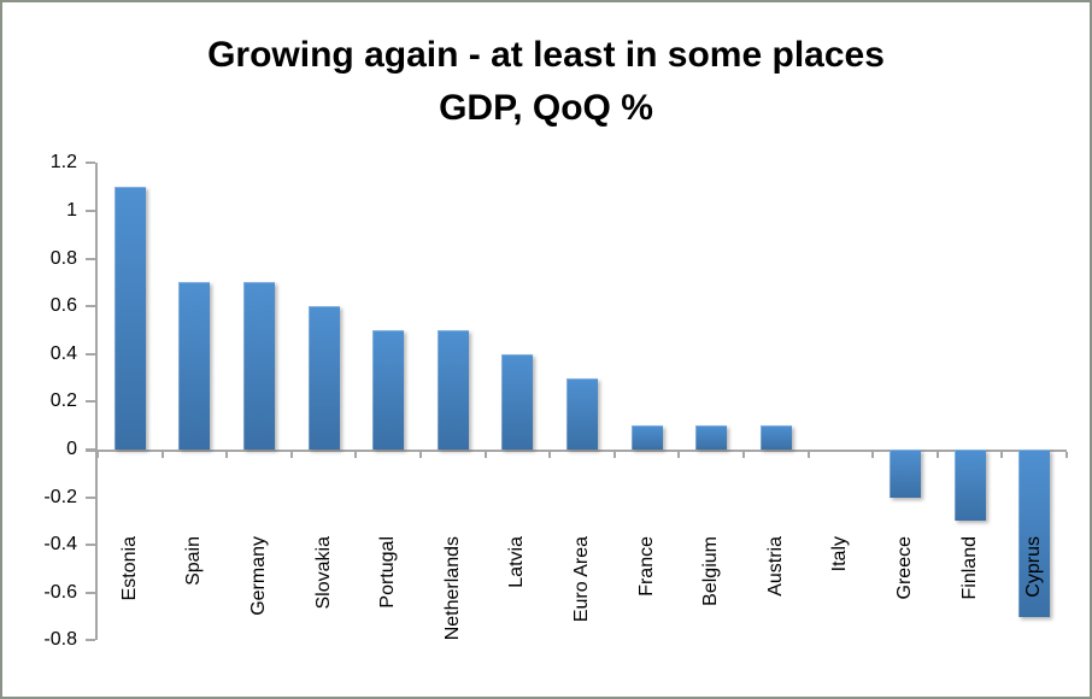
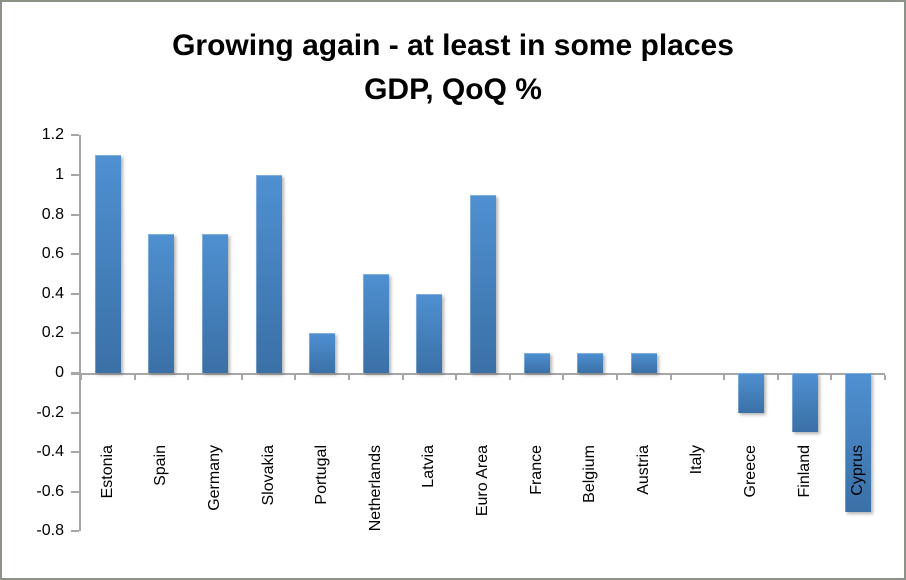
Slovakia: 0.6 -> 1.0
Portugal: 0.5 -> 0.2
Euro Area: 0.3 -> 0.9
